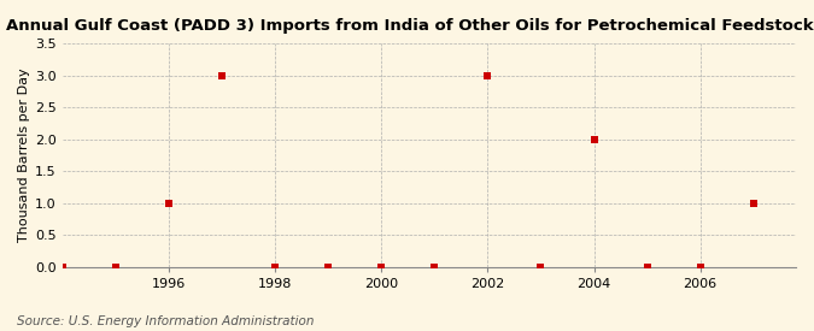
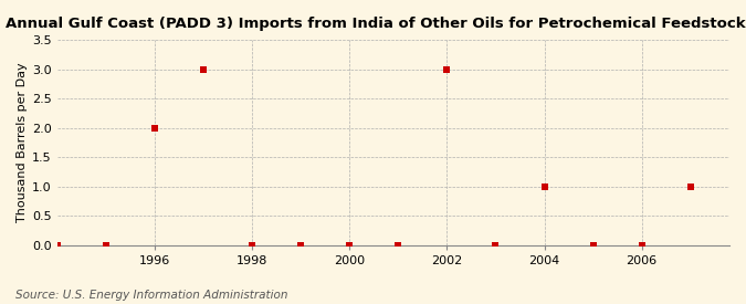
1996: 1 -> 2
2004: 2 -> 1
